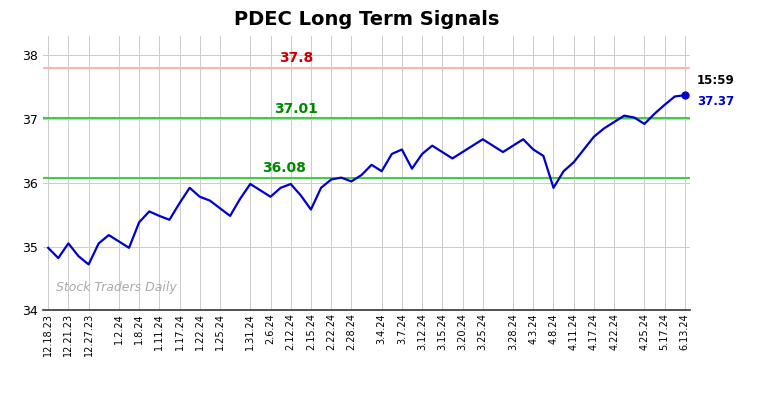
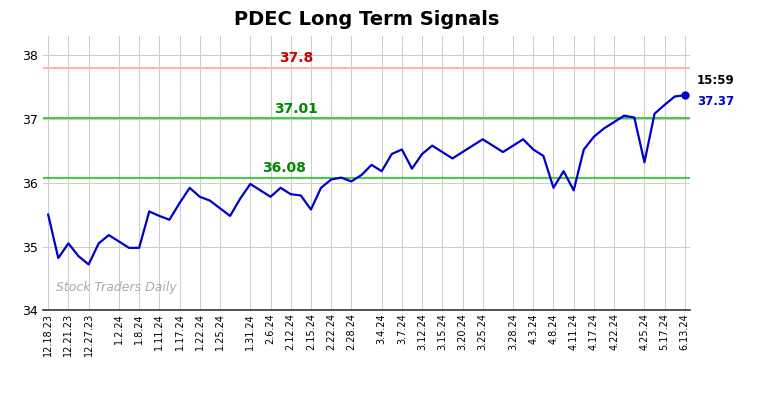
12.18.23: 34.98 -> 35.50
1.8.24: 35.38 -> 34.98
2.12.24: 35.98 -> 35.82
4.11.24: 36.32 -> 35.88
4.25.24: 36.92 -> 36.32
